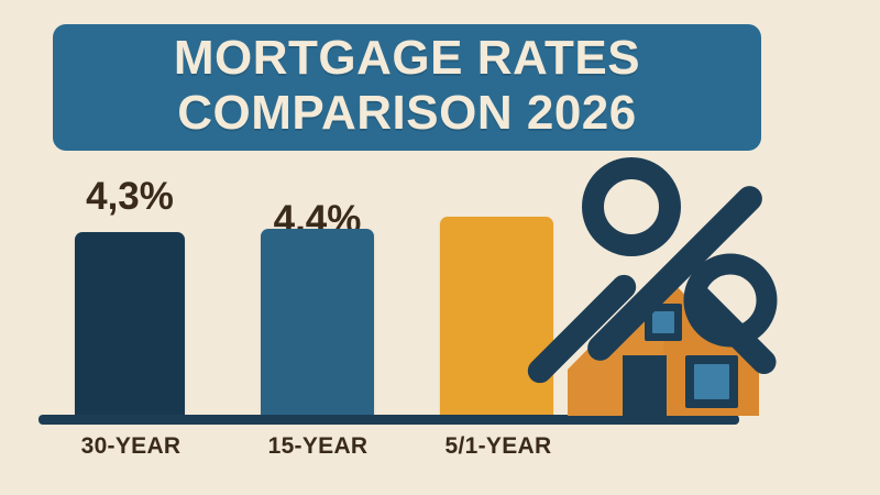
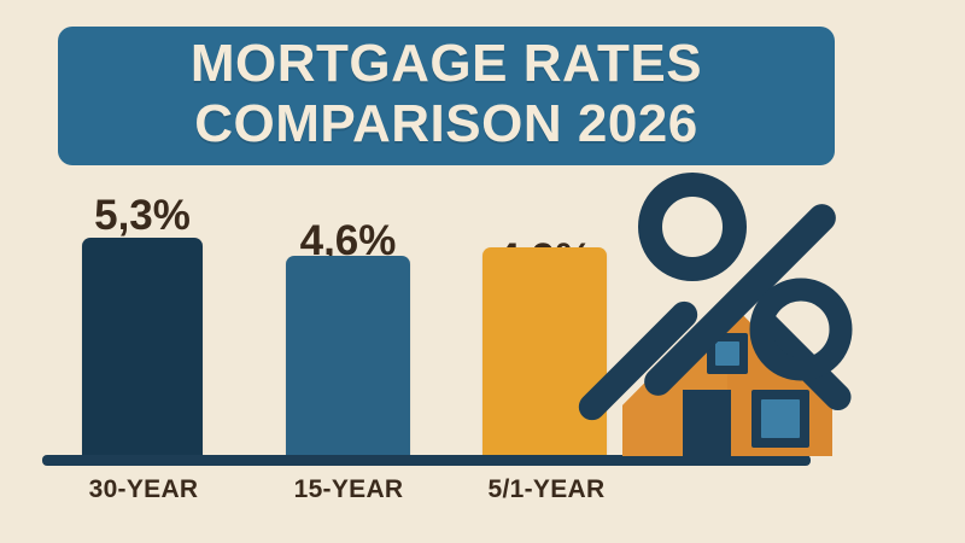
30-YEAR: 4,3% -> 5,3%
15-YEAR: 4,4% -> 4,6%
